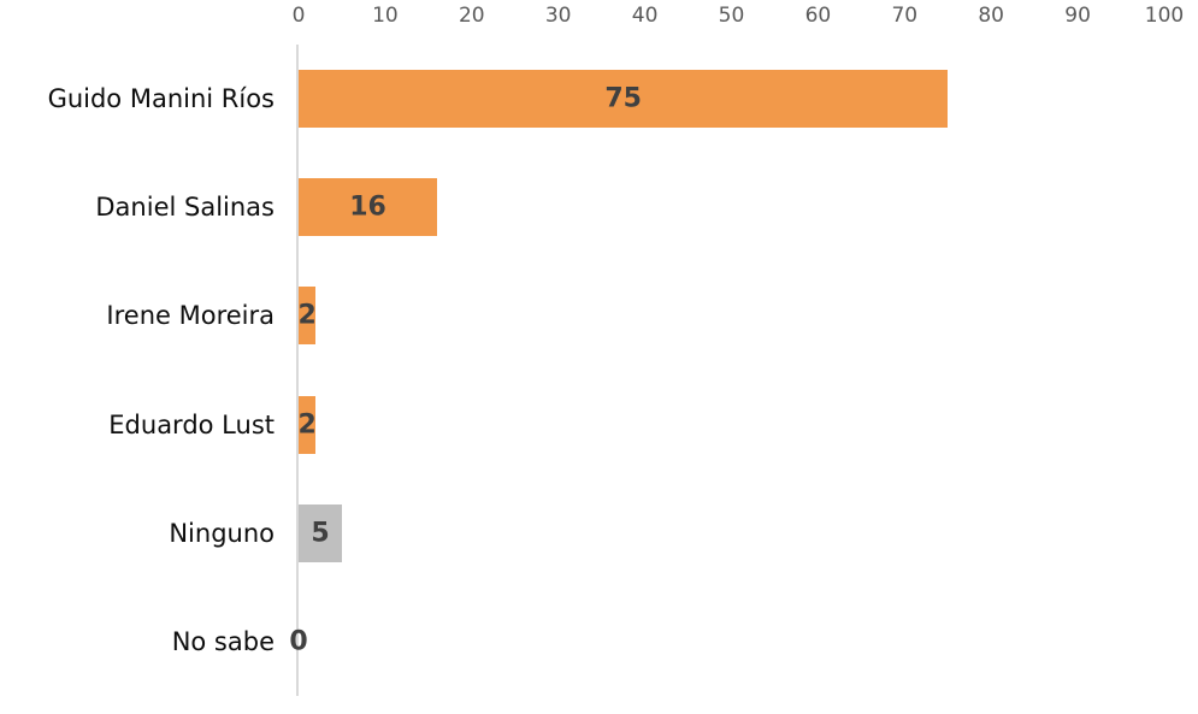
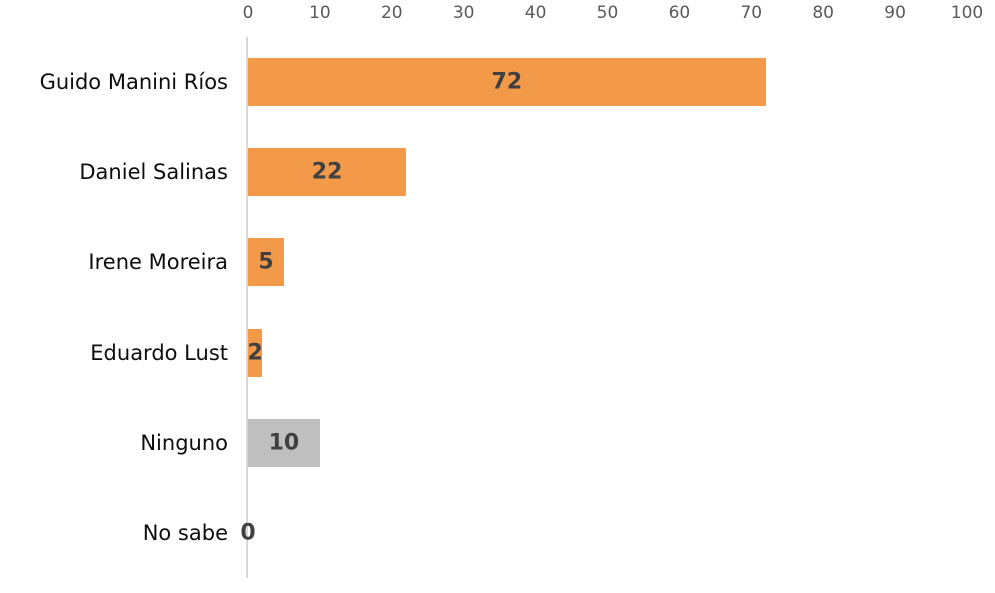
Guido Manini Ríos: 75 -> 72
Daniel Salinas: 16 -> 22
Irene Moreira: 2 -> 5
Ninguno: 5 -> 10
